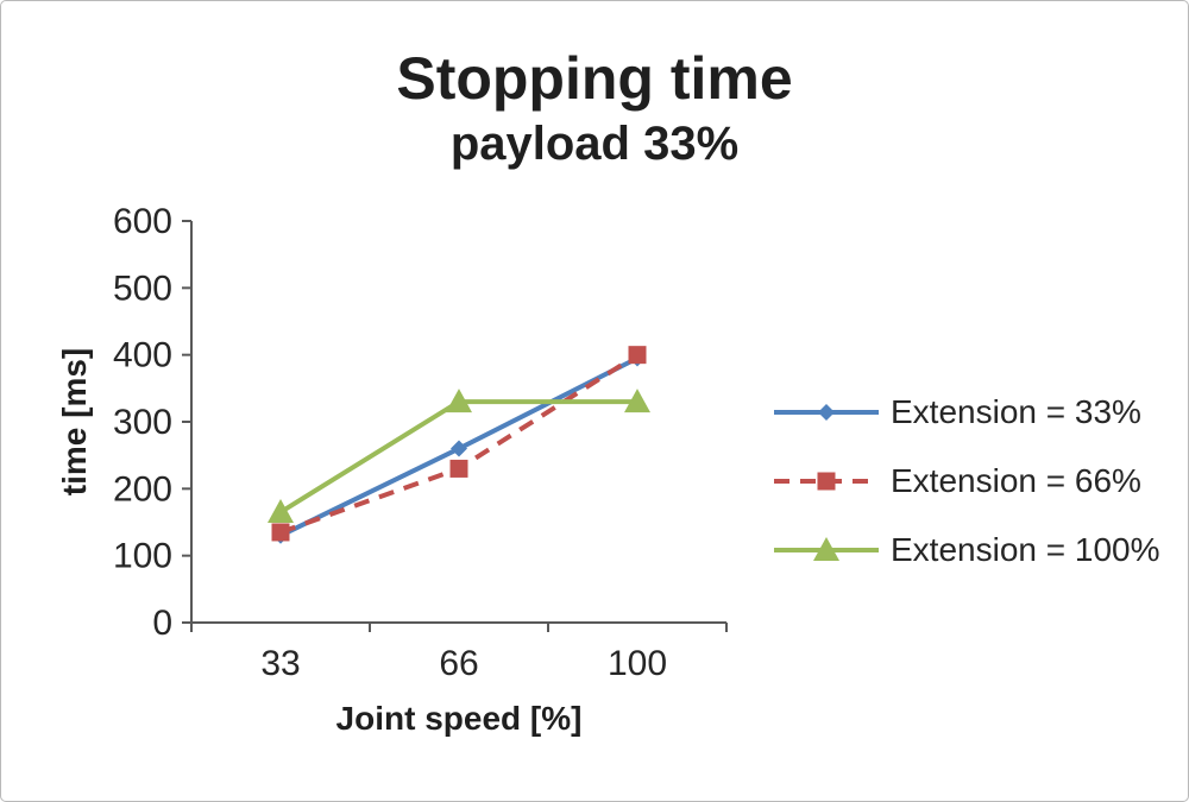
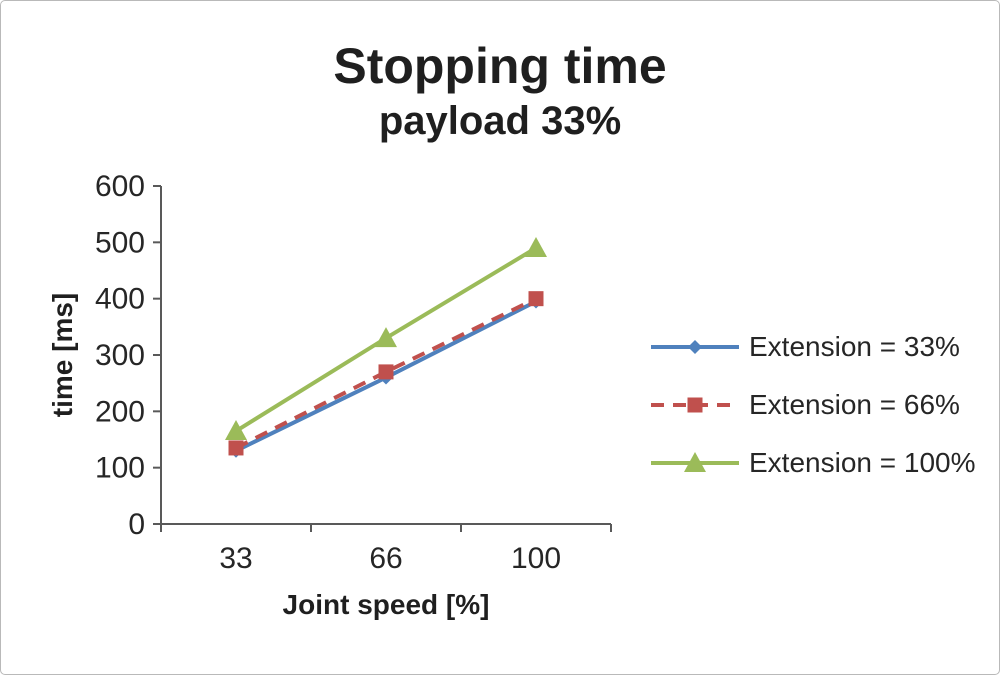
Extension = 66%/66: 230 -> 270
Extension = 100%/100: 330 -> 490
